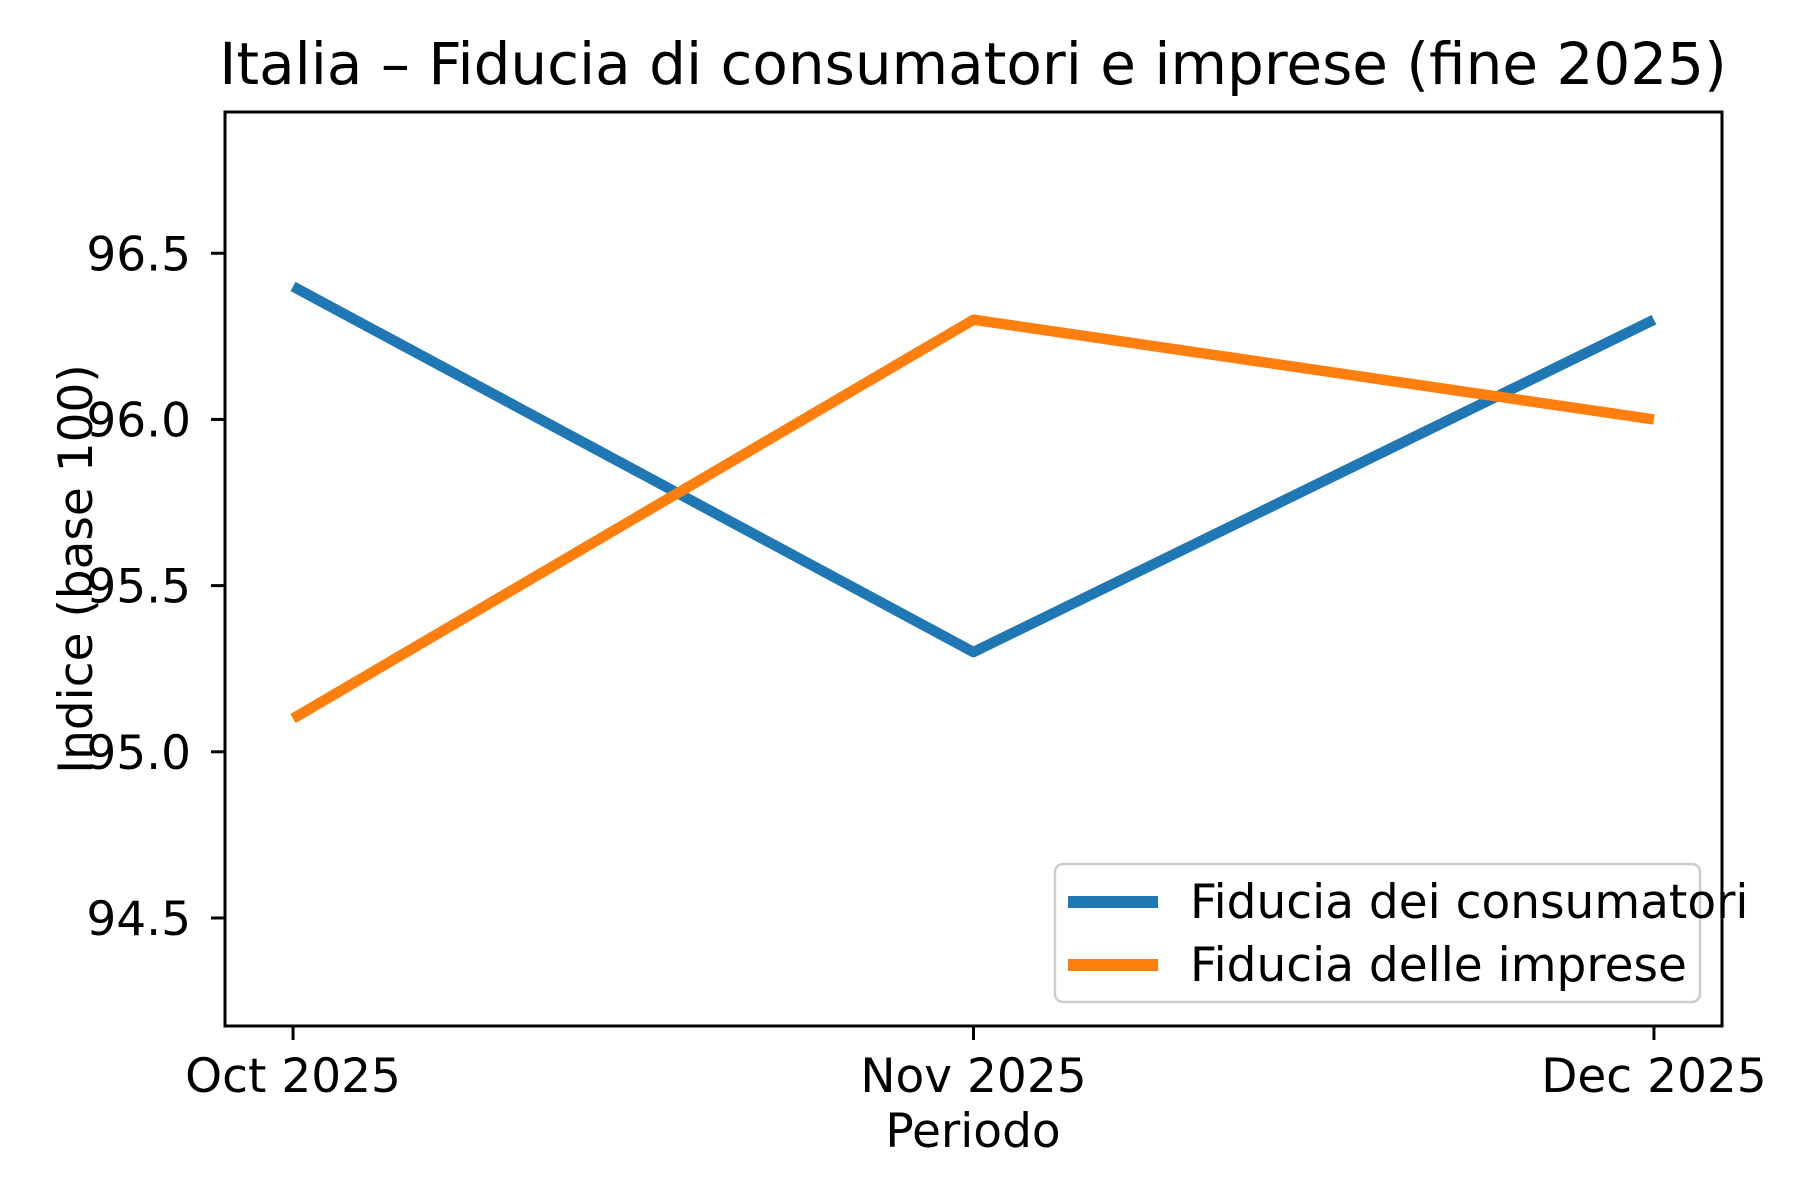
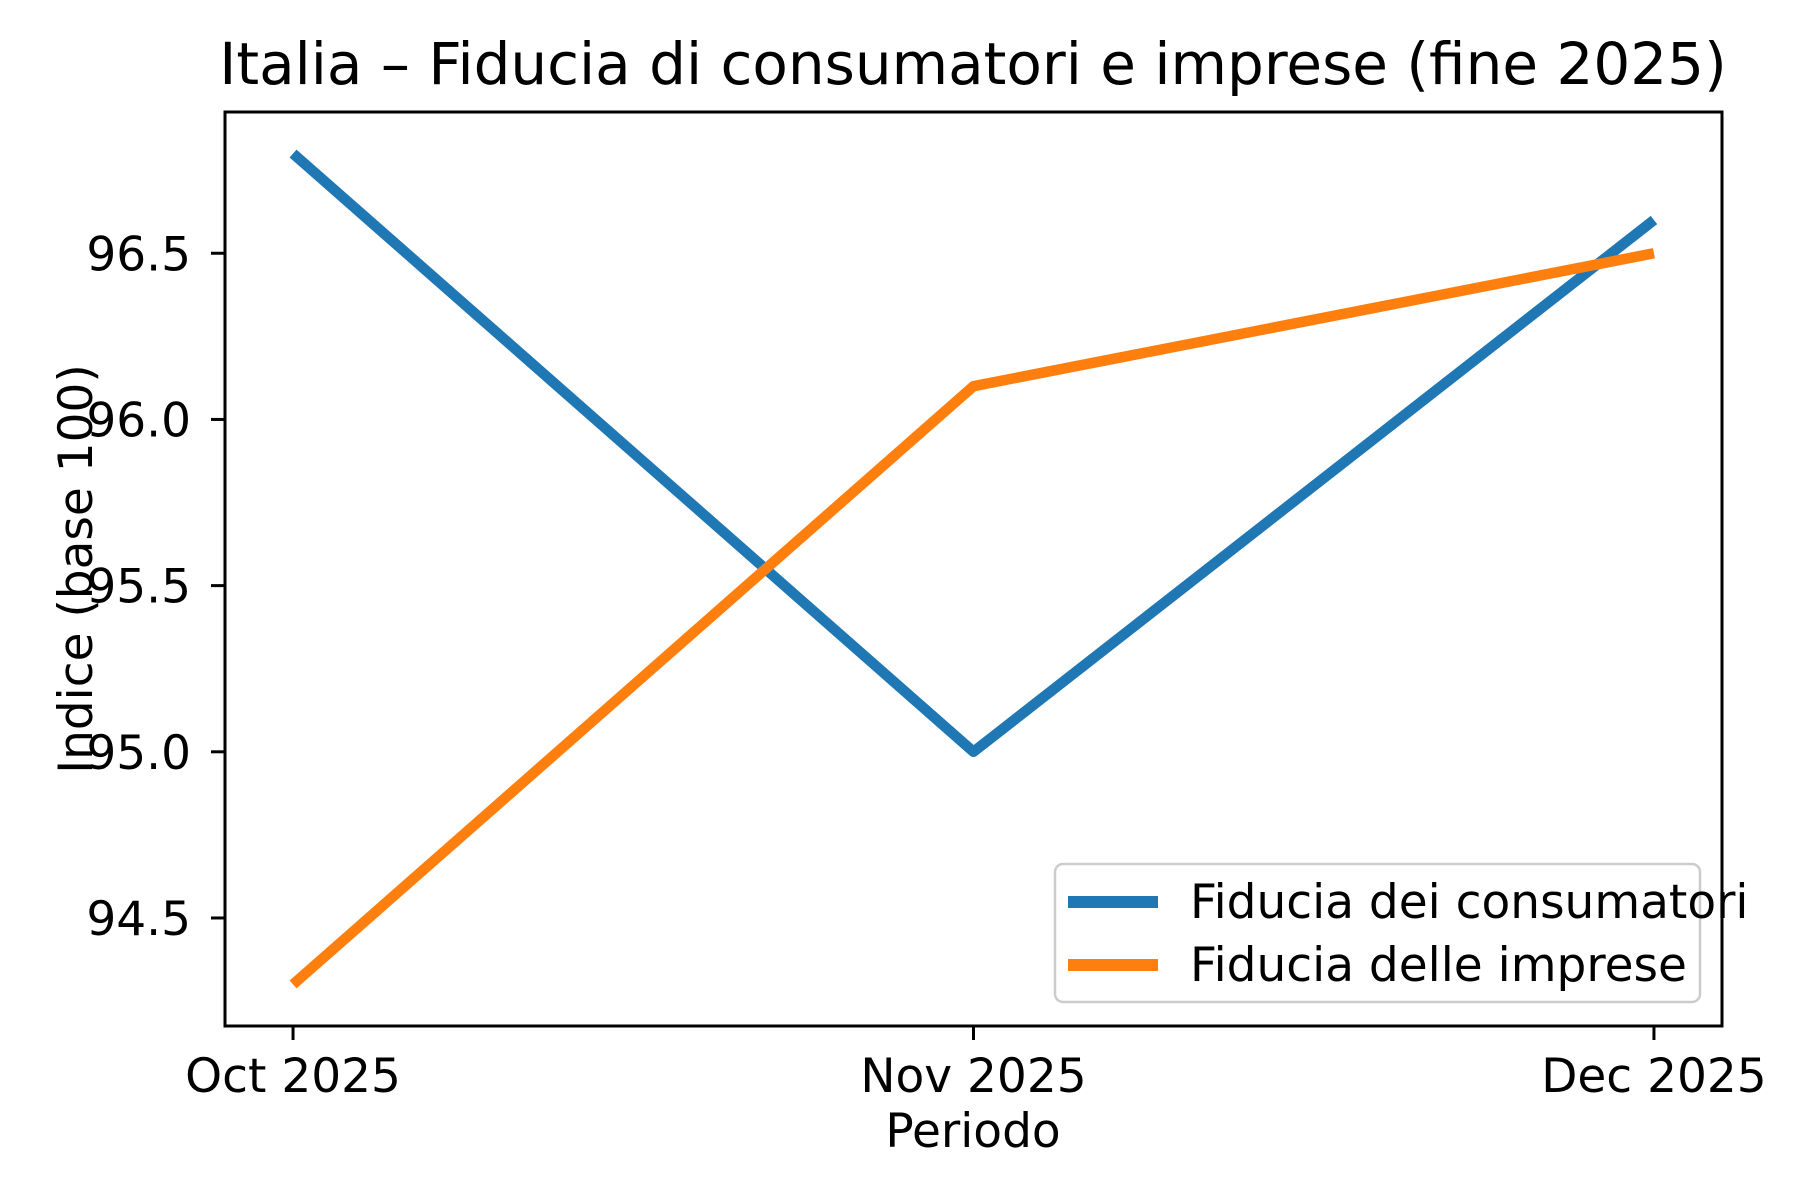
Fiducia dei consumatori/Oct 2025: 96.4 -> 96.8
Fiducia delle imprese/Oct 2025: 95.1 -> 94.3
Fiducia dei consumatori/Nov 2025: 95.3 -> 95.0
Fiducia delle imprese/Nov 2025: 96.3 -> 96.1
Fiducia dei consumatori/Dec 2025: 96.3 -> 96.6
Fiducia delle imprese/Dec 2025: 96.0 -> 96.5
